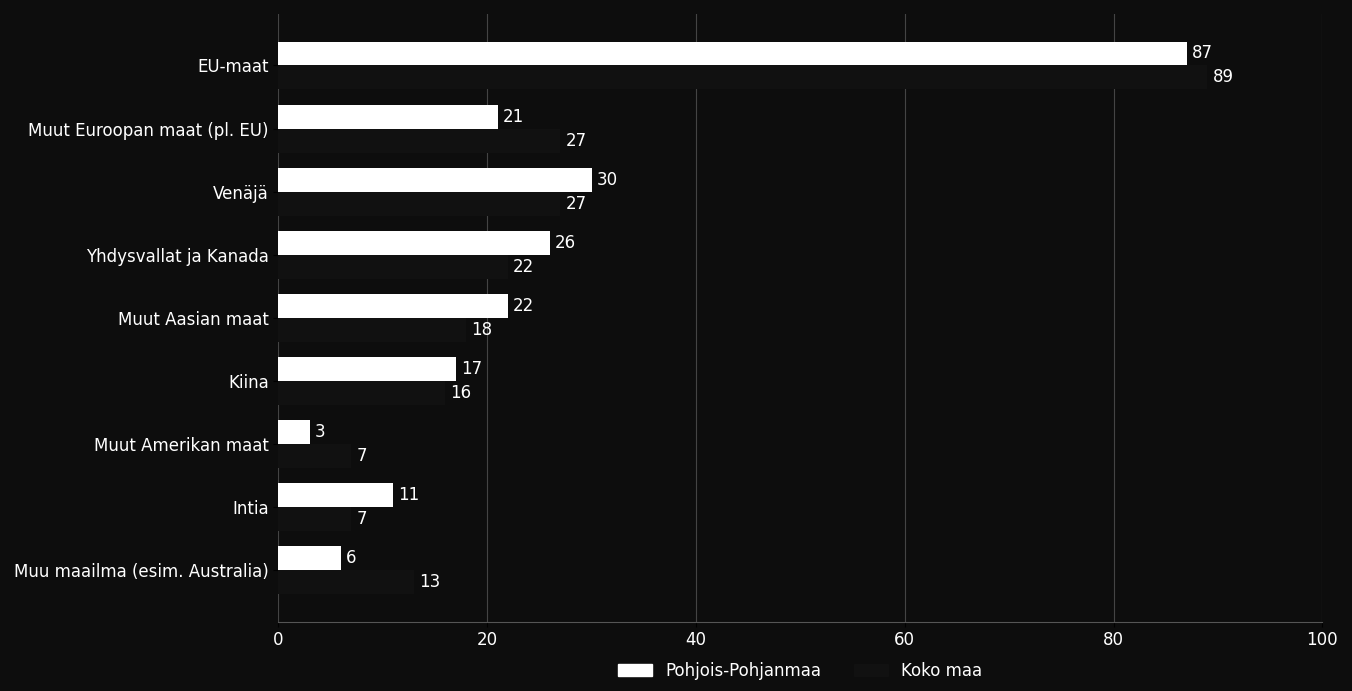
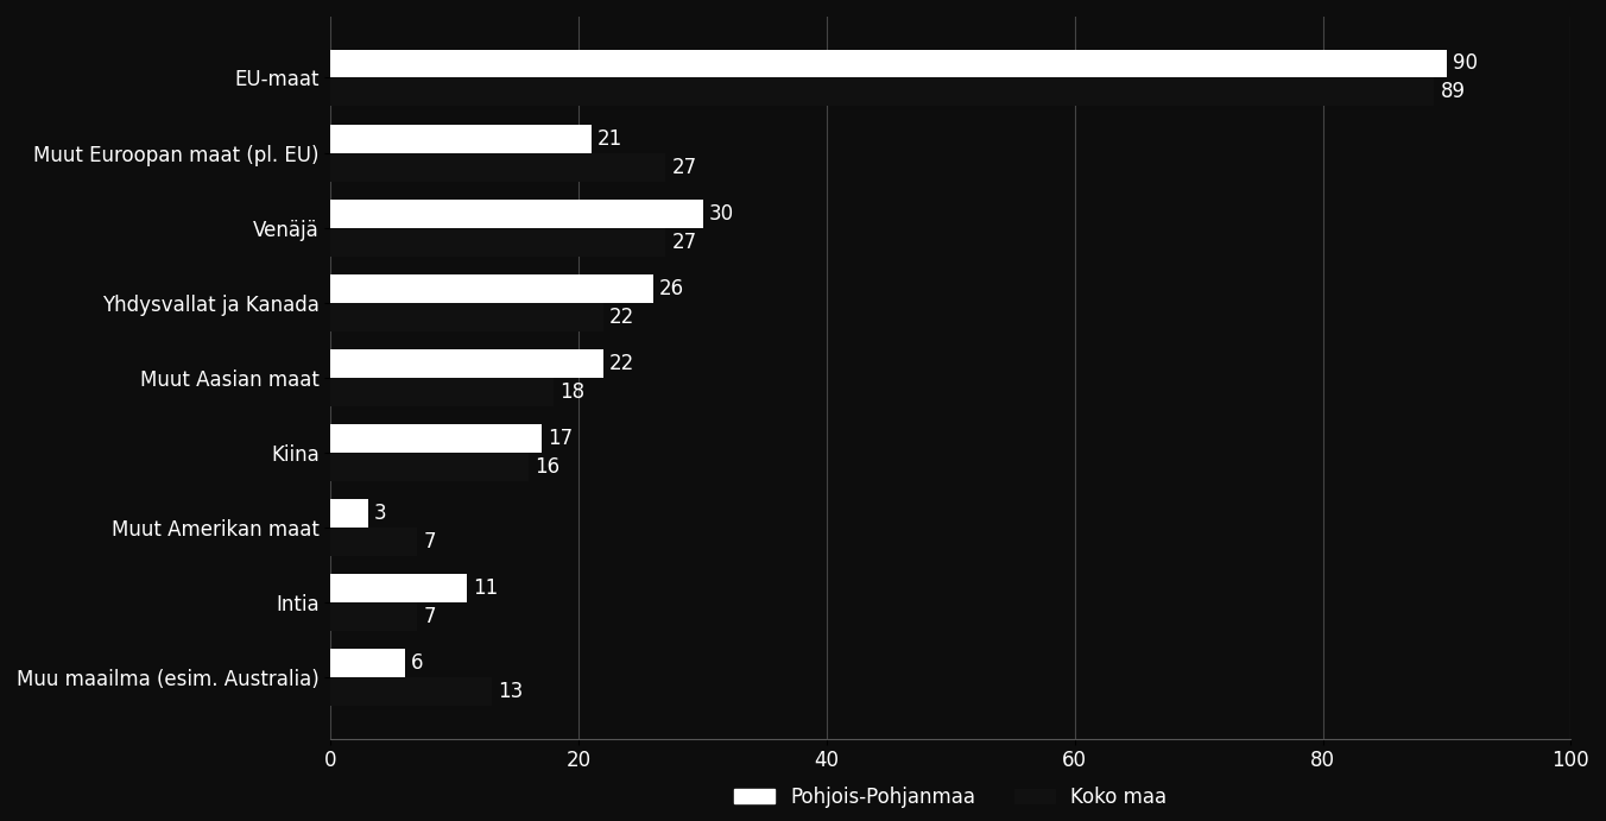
Pohjois-Pohjanmaa/EU-maat: 87 -> 90
